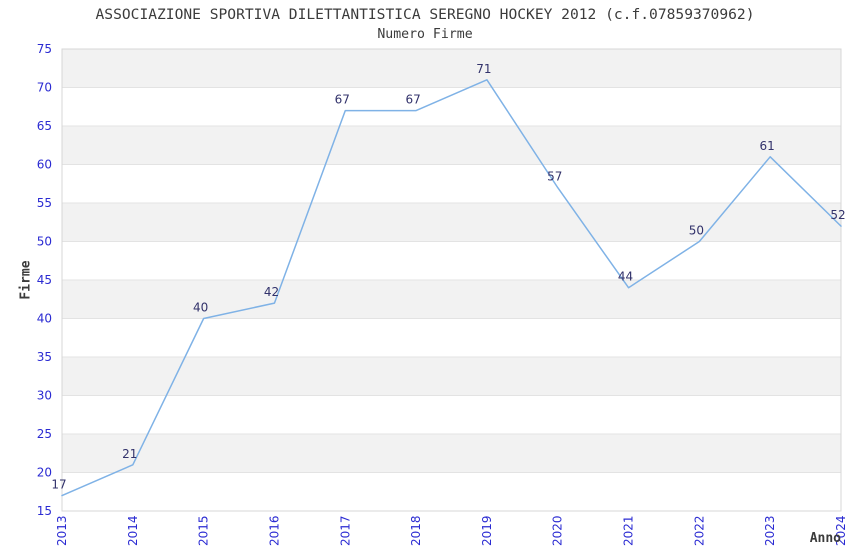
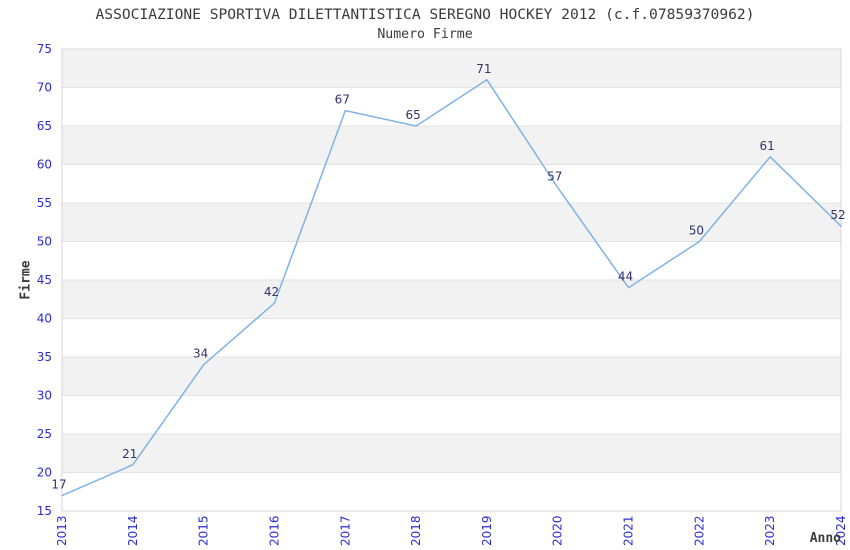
2015: 40 -> 34
2018: 67 -> 65
